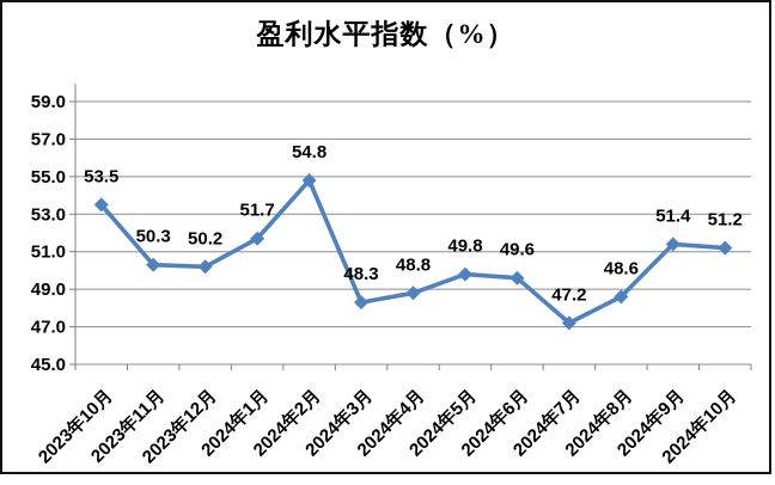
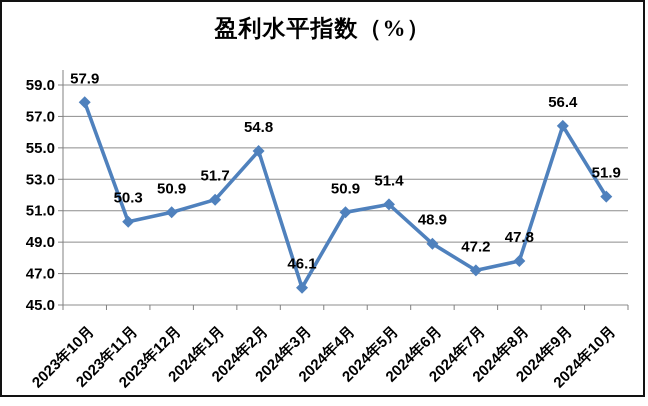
2023年10月: 53.5 -> 57.9
2023年12月: 50.2 -> 50.9
2024年3月: 48.3 -> 46.1
2024年4月: 48.8 -> 50.9
2024年5月: 49.8 -> 51.4
2024年6月: 49.6 -> 48.9
2024年8月: 48.6 -> 47.8
2024年9月: 51.4 -> 56.4
2024年10月: 51.2 -> 51.9
